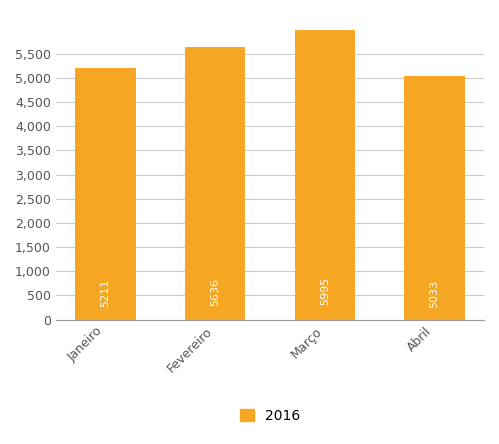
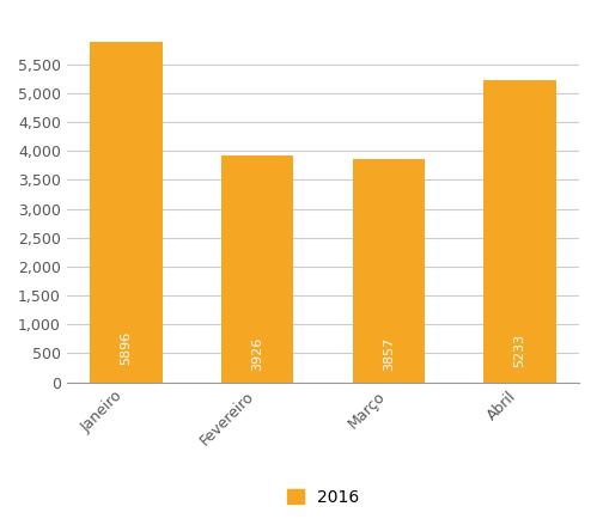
Janeiro: 5211 -> 5896
Fevereiro: 5636 -> 3926
Março: 5995 -> 3857
Abril: 5033 -> 5233
